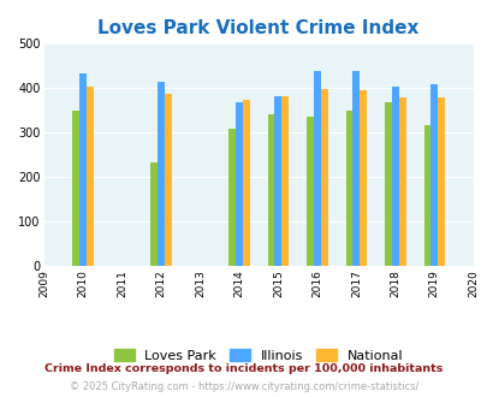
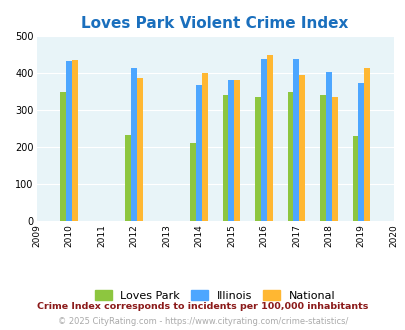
National/2010: 404 -> 435
Loves Park/2014: 310 -> 210
National/2014: 375 -> 400
National/2016: 397 -> 450
Loves Park/2018: 368 -> 340
National/2018: 379 -> 335
Loves Park/2019: 318 -> 230
Illinois/2019: 408 -> 375
National/2019: 379 -> 415
